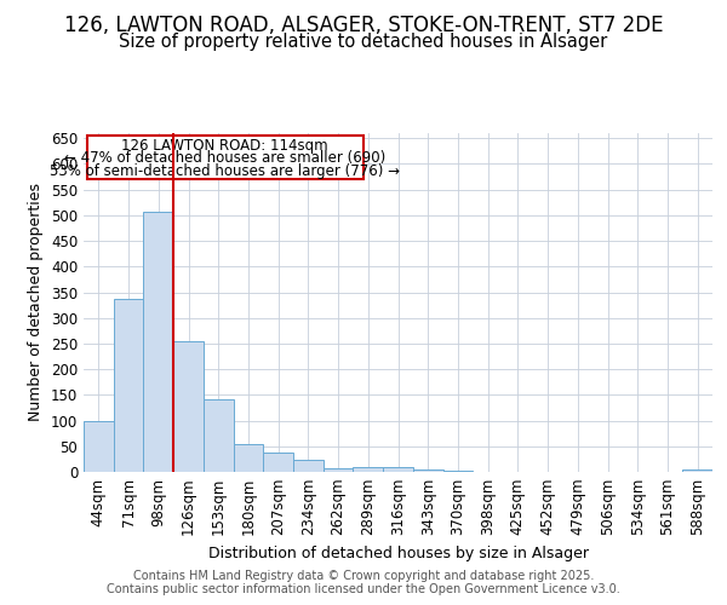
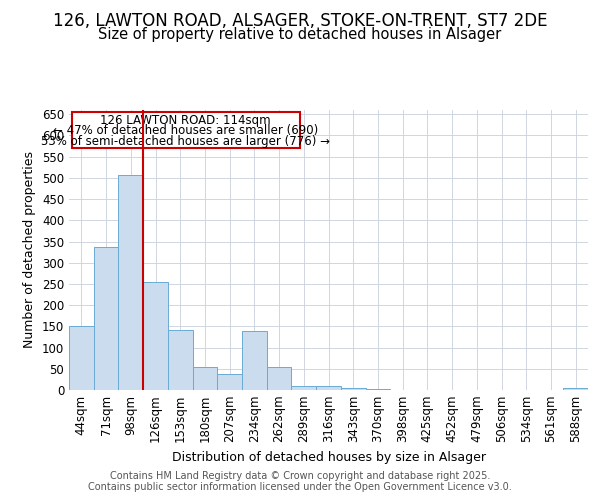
44sqm: 99 -> 150
234sqm: 23 -> 140
262sqm: 7 -> 55
